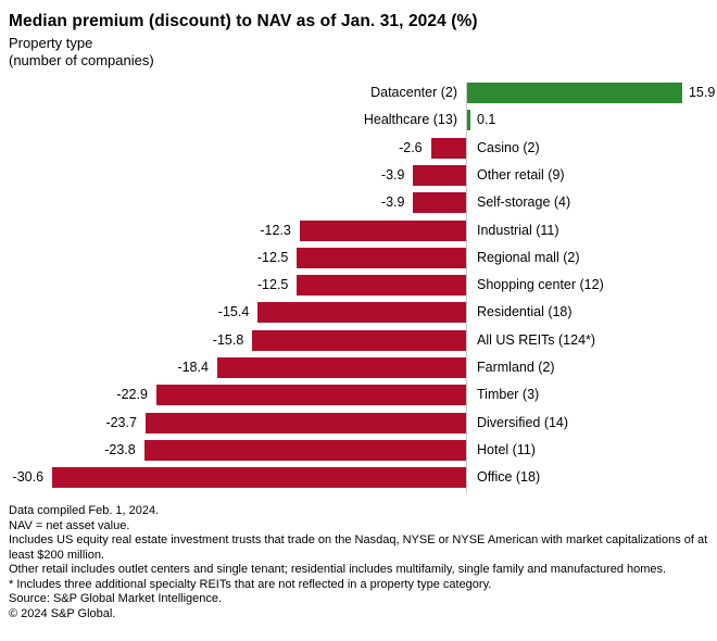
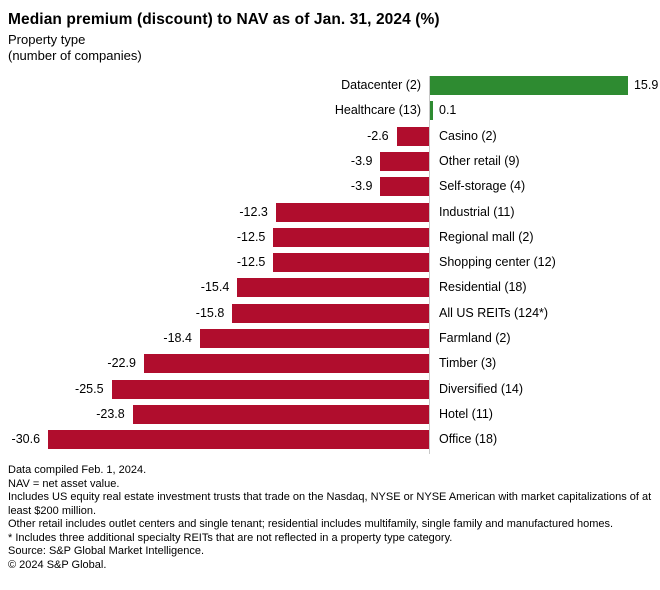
Diversified (14): -23.7 -> -25.5
